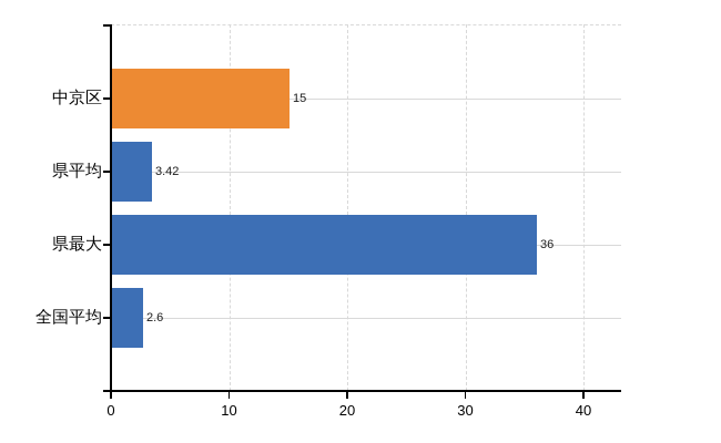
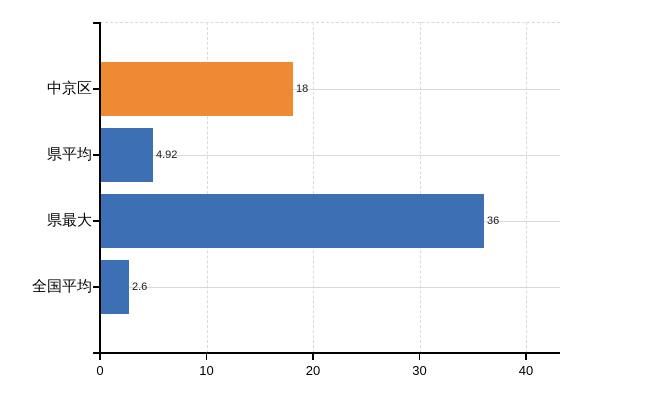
中京区: 15 -> 18
県平均: 3.42 -> 4.92
